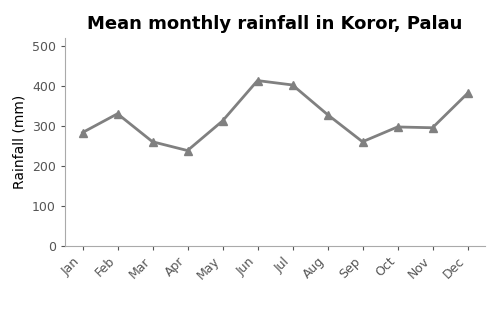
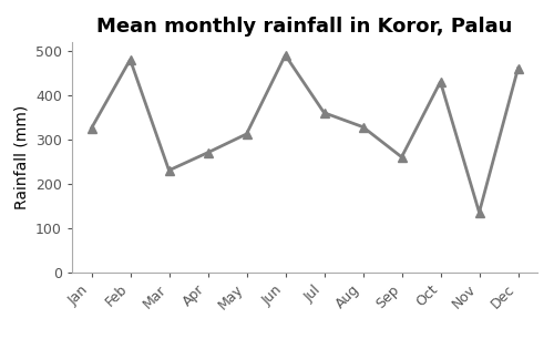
Jan: 283 -> 325
Feb: 330 -> 480
Mar: 260 -> 230
Apr: 238 -> 270
Jun: 413 -> 490
Jul: 402 -> 360
Oct: 297 -> 430
Nov: 295 -> 135
Dec: 381 -> 460
